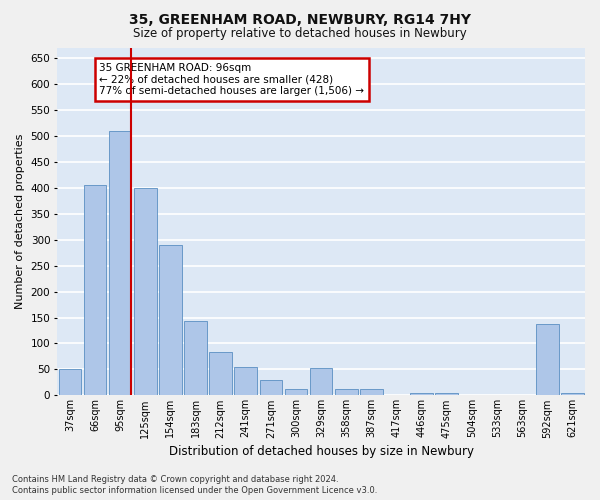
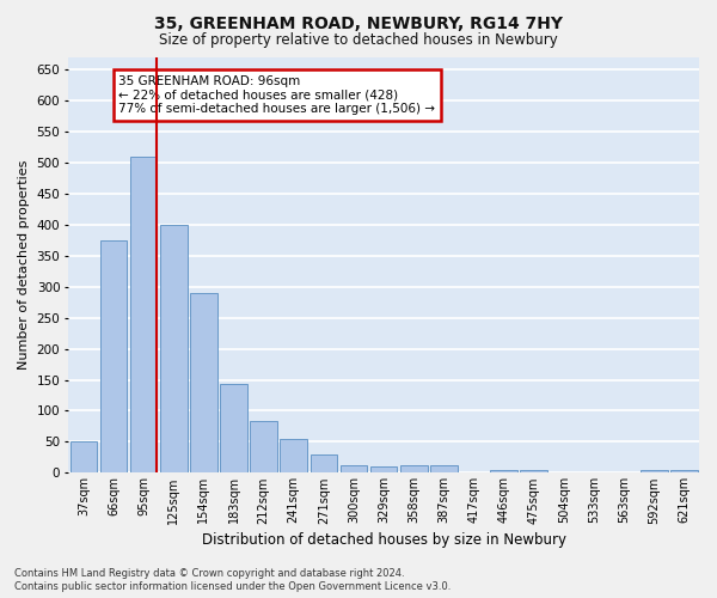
66sqm: 406 -> 375
329sqm: 52 -> 10
592sqm: 138 -> 5
